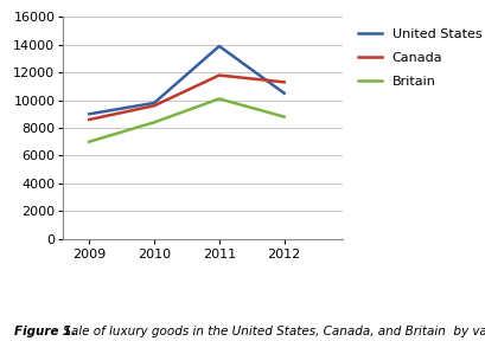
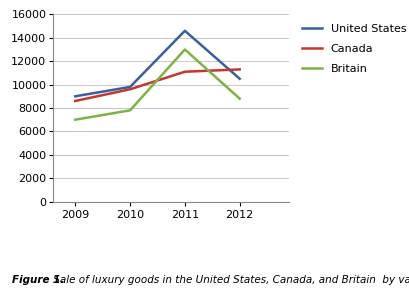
Britain/2010: 8400 -> 7800
United States/2011: 13900 -> 14600
Canada/2011: 11800 -> 11100
Britain/2011: 10100 -> 13000
